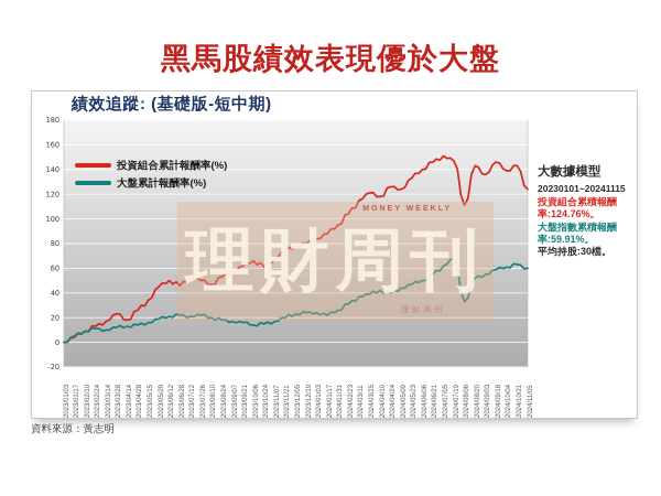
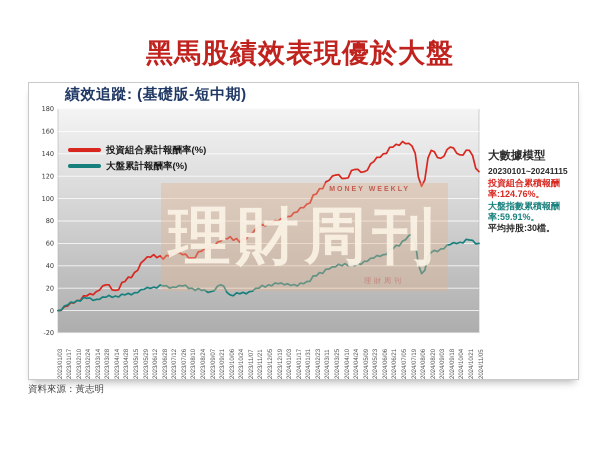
大盤累計報酬率(%)/2023/09/21: 16 -> 23
